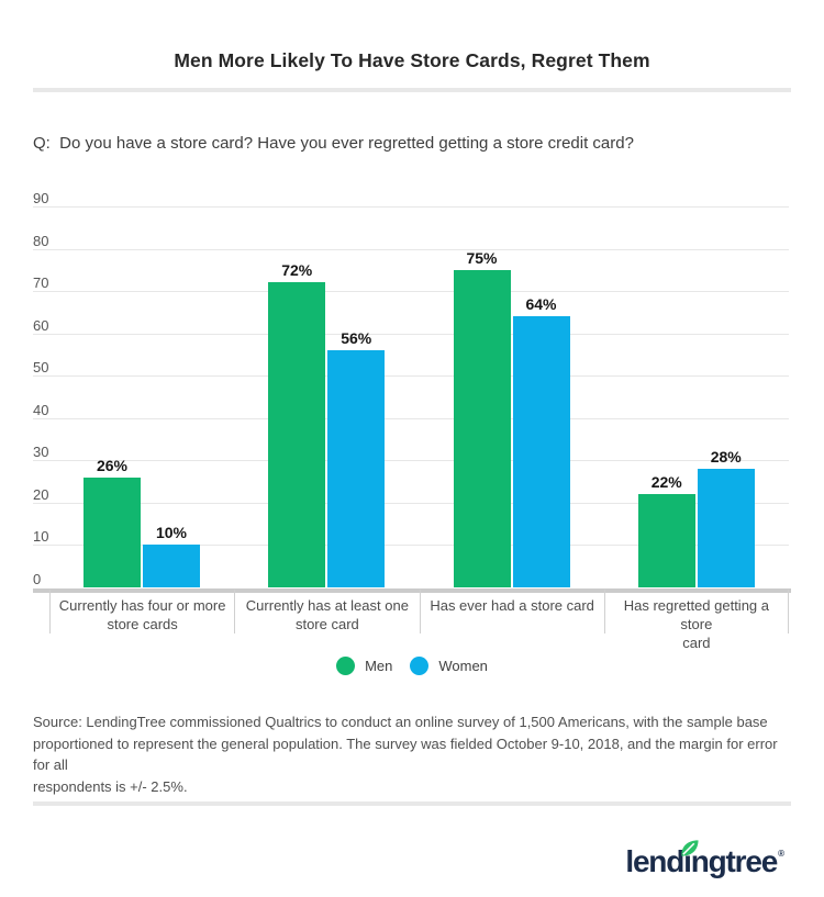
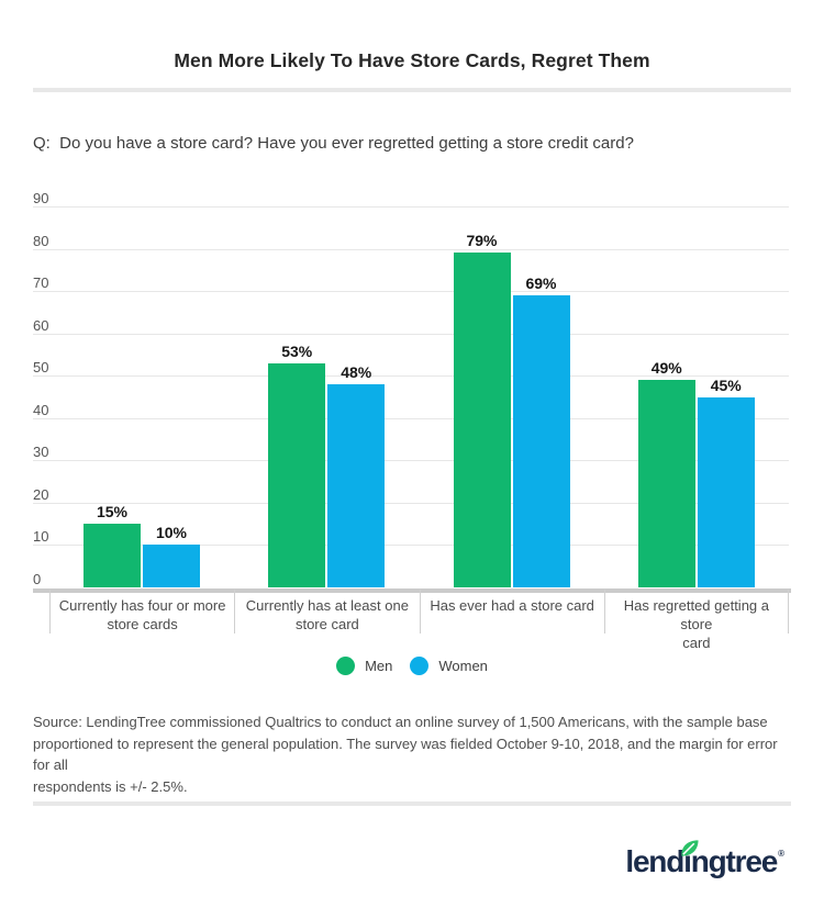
Men/Currently has four or more store cards: 26% -> 15%
Men/Currently has at least one store card: 72% -> 53%
Women/Currently has at least one store card: 56% -> 48%
Men/Has ever had a store card: 75% -> 79%
Women/Has ever had a store card: 64% -> 69%
Men/Has regretted getting a store card: 22% -> 49%
Women/Has regretted getting a store card: 28% -> 45%
